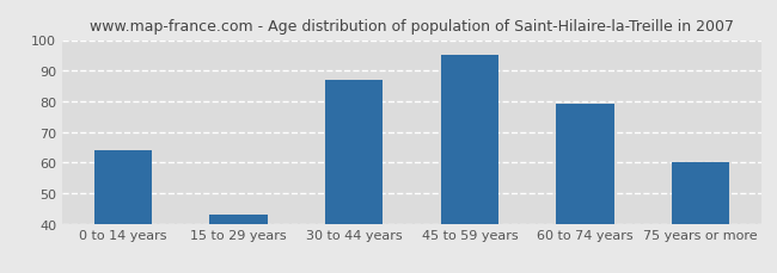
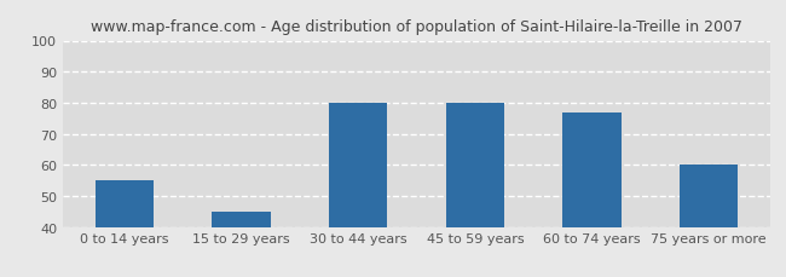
0 to 14 years: 64 -> 55
15 to 29 years: 43 -> 45
30 to 44 years: 87 -> 80
45 to 59 years: 95 -> 80
60 to 74 years: 79 -> 77
